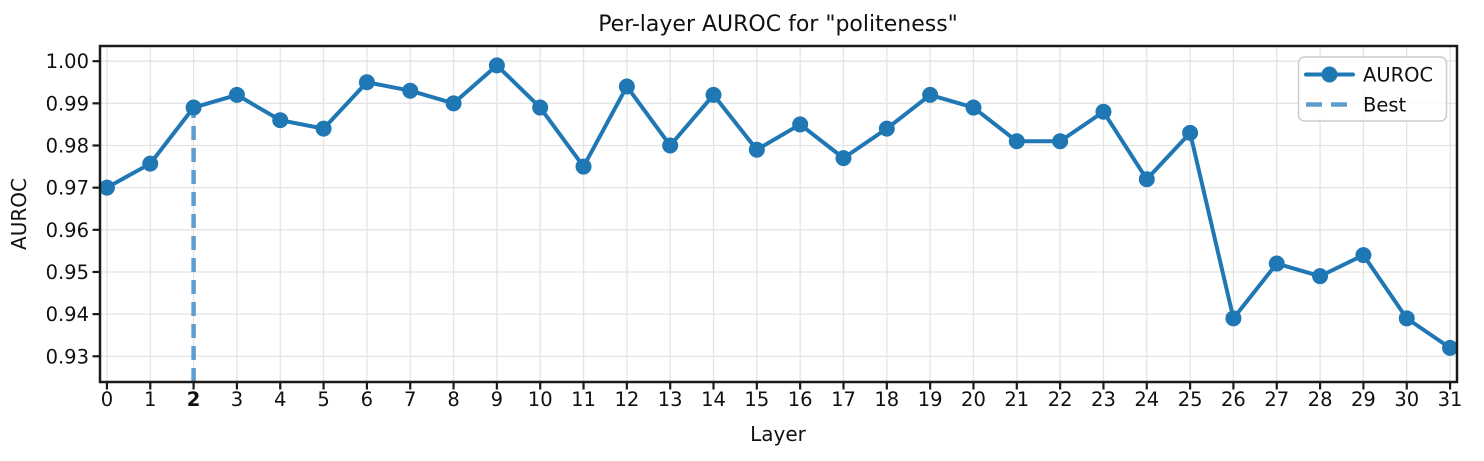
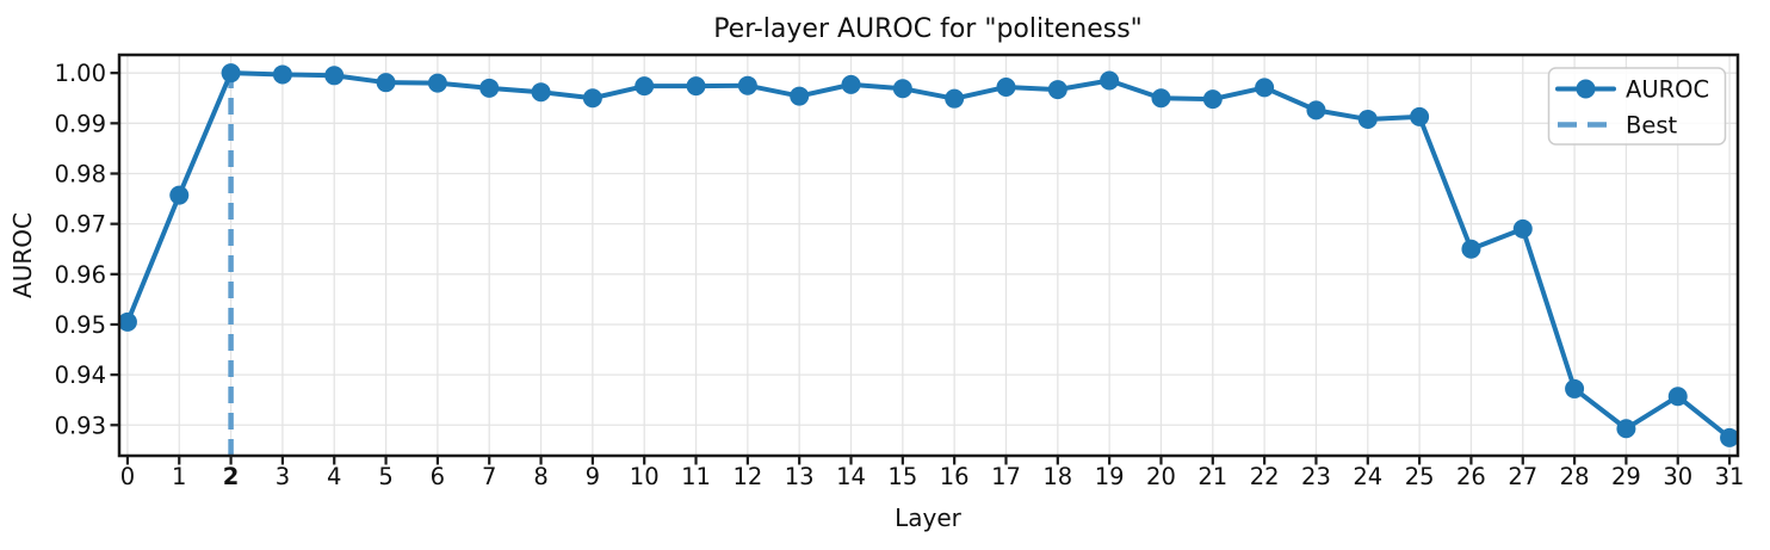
0: 0.970 -> 0.951
2: 0.989 -> 1.000
3: 0.992 -> 1.000
4: 0.986 -> 1.000
5: 0.984 -> 0.998
6: 0.995 -> 0.998
7: 0.993 -> 0.997
8: 0.990 -> 0.996
9: 0.999 -> 0.995
10: 0.989 -> 0.997
11: 0.975 -> 0.997
12: 0.994 -> 0.998
13: 0.980 -> 0.995
14: 0.992 -> 0.998
15: 0.979 -> 0.997
16: 0.985 -> 0.995
17: 0.977 -> 0.997
18: 0.984 -> 0.997
19: 0.992 -> 0.999
20: 0.989 -> 0.995
21: 0.981 -> 0.995
22: 0.981 -> 0.997
23: 0.988 -> 0.993
24: 0.972 -> 0.991
25: 0.983 -> 0.991
26: 0.939 -> 0.965
27: 0.952 -> 0.969
28: 0.949 -> 0.937
29: 0.954 -> 0.929
30: 0.939 -> 0.936
31: 0.932 -> 0.927
